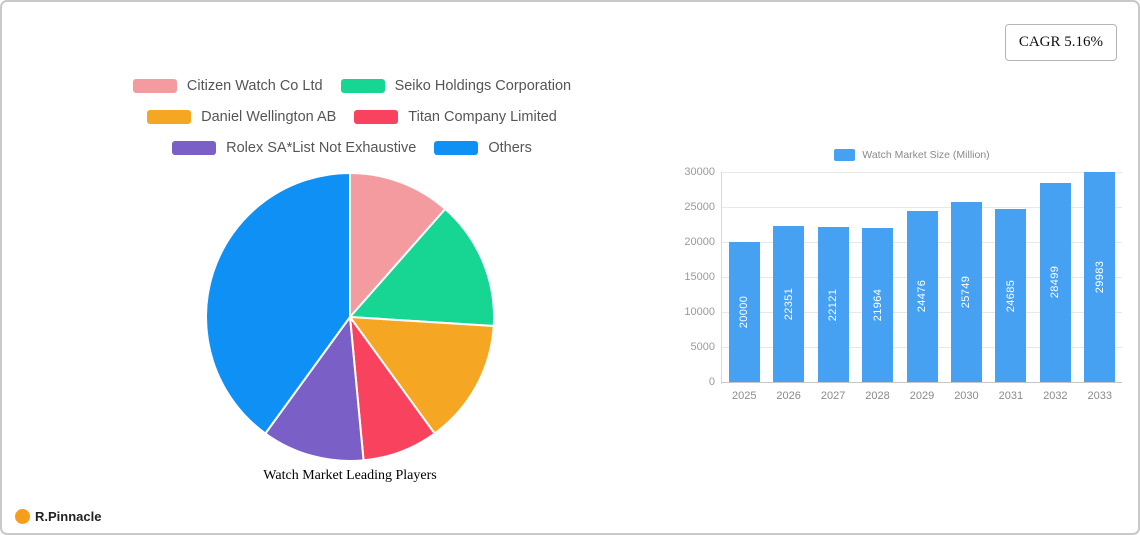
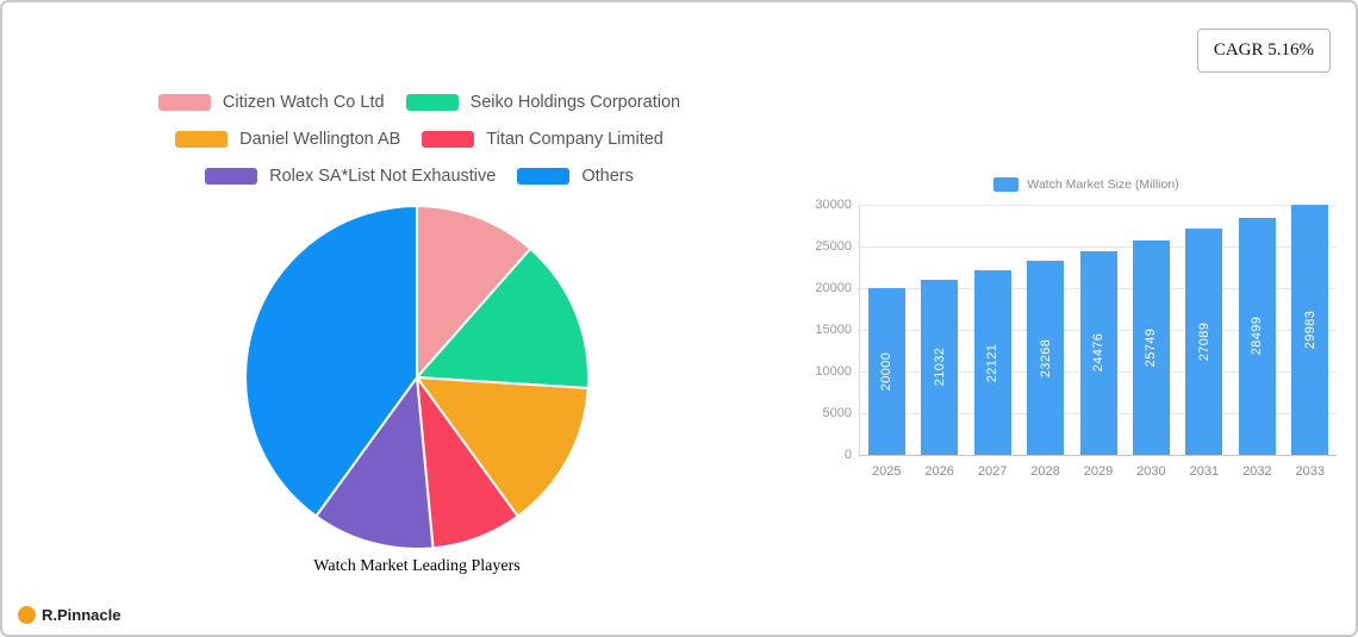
Watch Market Size (Million)/2026: 22351 -> 21032
Watch Market Size (Million)/2028: 21964 -> 23268
Watch Market Size (Million)/2031: 24685 -> 27089
